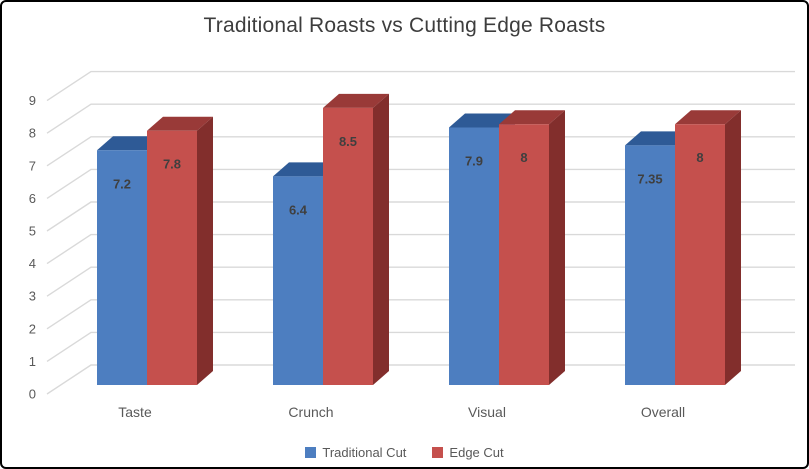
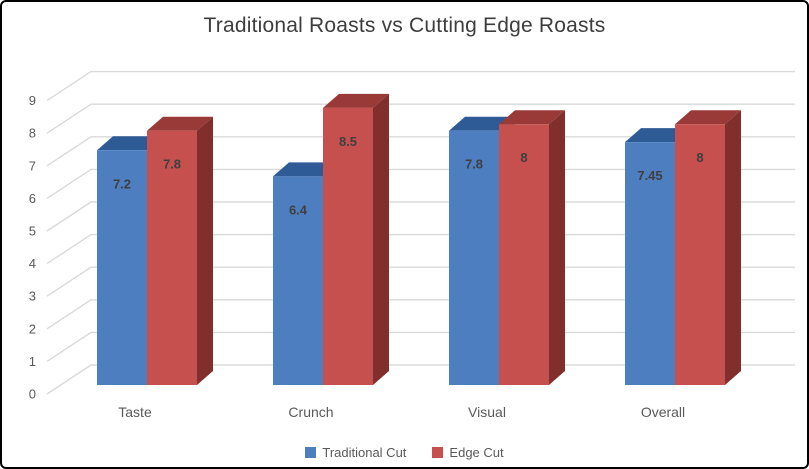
Traditional Cut/Visual: 7.9 -> 7.8
Traditional Cut/Overall: 7.35 -> 7.45
